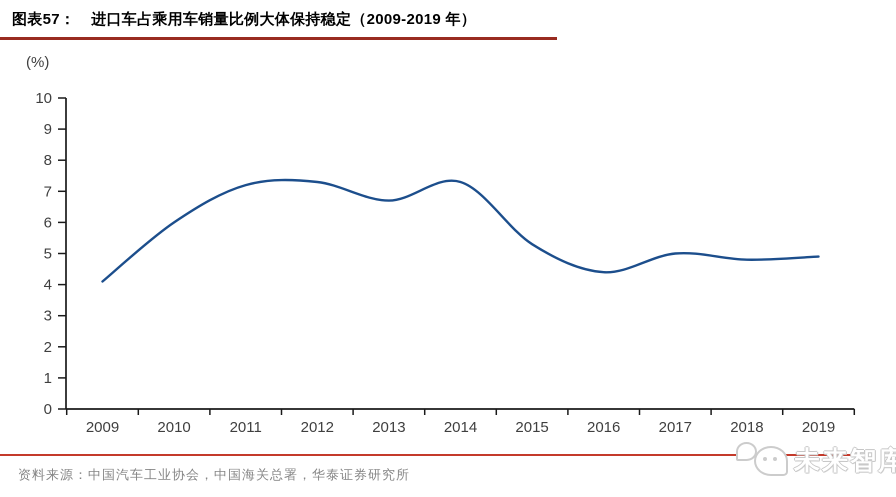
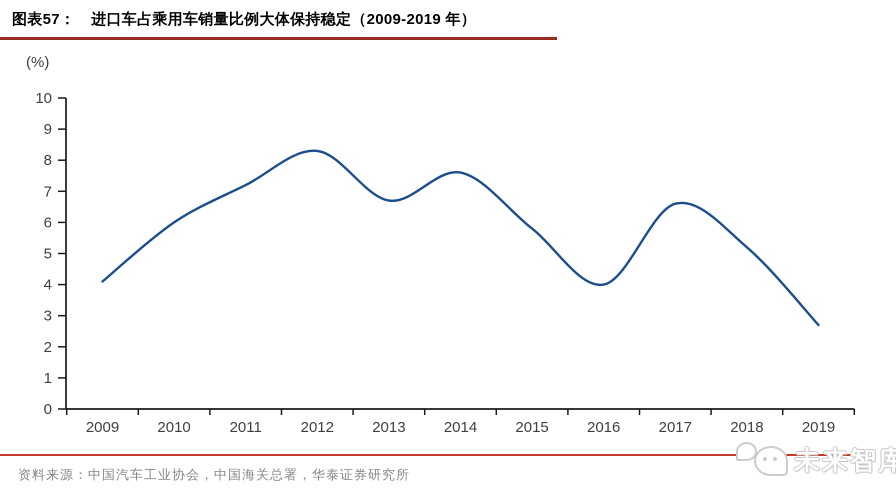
2012: 7.3 -> 8.3
2014: 7.3 -> 7.6
2015: 5.3 -> 5.8
2016: 4.4 -> 4.0
2017: 5.0 -> 6.6
2018: 4.8 -> 5.2
2019: 4.9 -> 2.7
